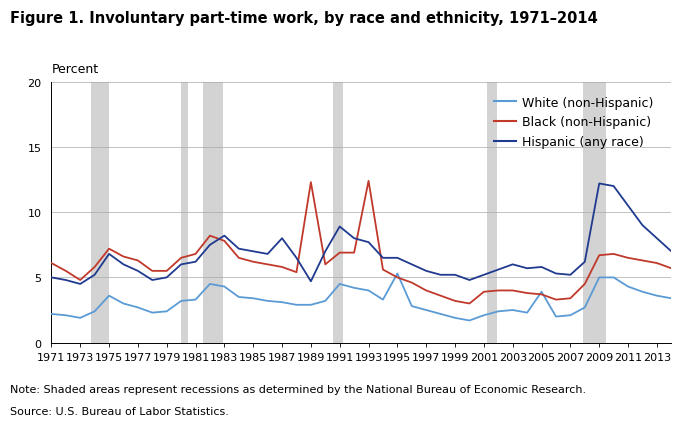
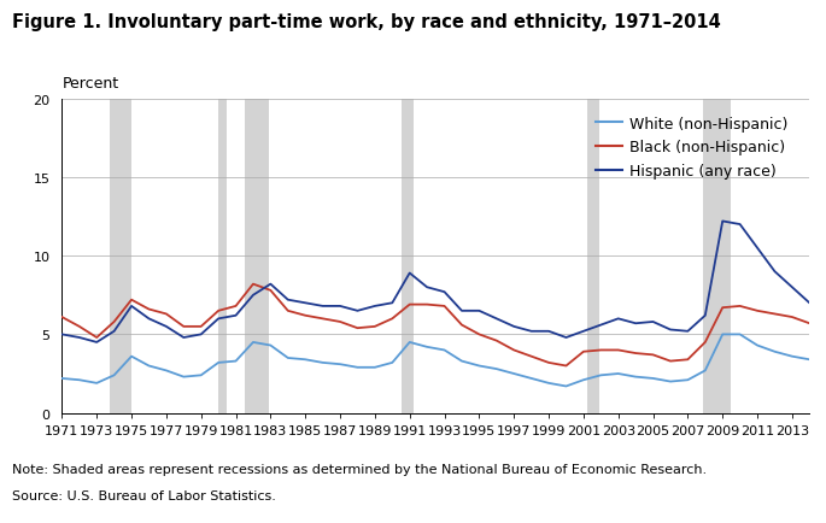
Hispanic (any race)/1987: 8.0 -> 6.8
Black (non-Hispanic)/1989: 12.3 -> 5.5
Hispanic (any race)/1989: 4.7 -> 6.8
Black (non-Hispanic)/1993: 12.4 -> 6.8
White (non-Hispanic)/1995: 5.3 -> 3.0
White (non-Hispanic)/2005: 3.9 -> 2.2
